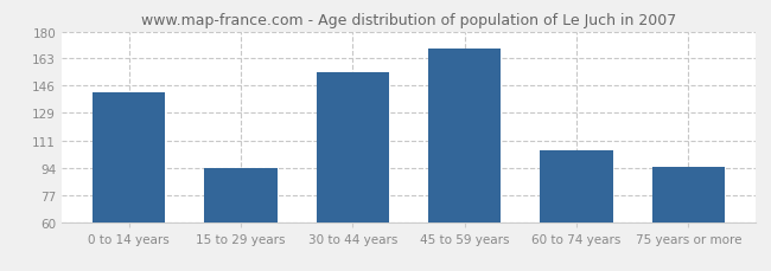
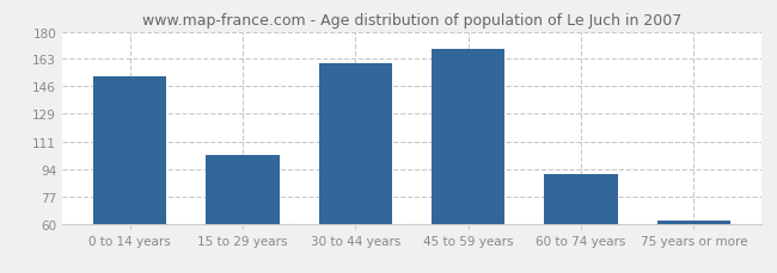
0 to 14 years: 142 -> 152
15 to 29 years: 94 -> 103
30 to 44 years: 154 -> 160
60 to 74 years: 105 -> 91
75 years or more: 95 -> 62
